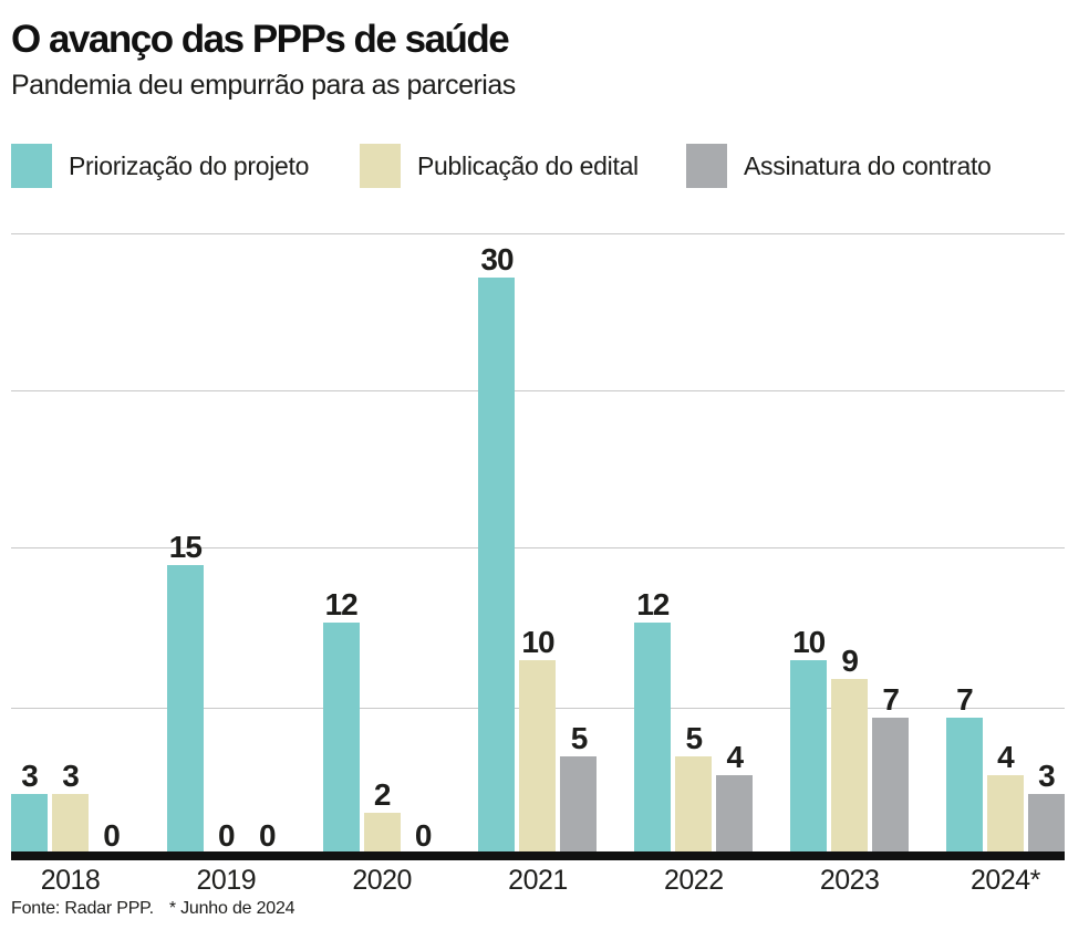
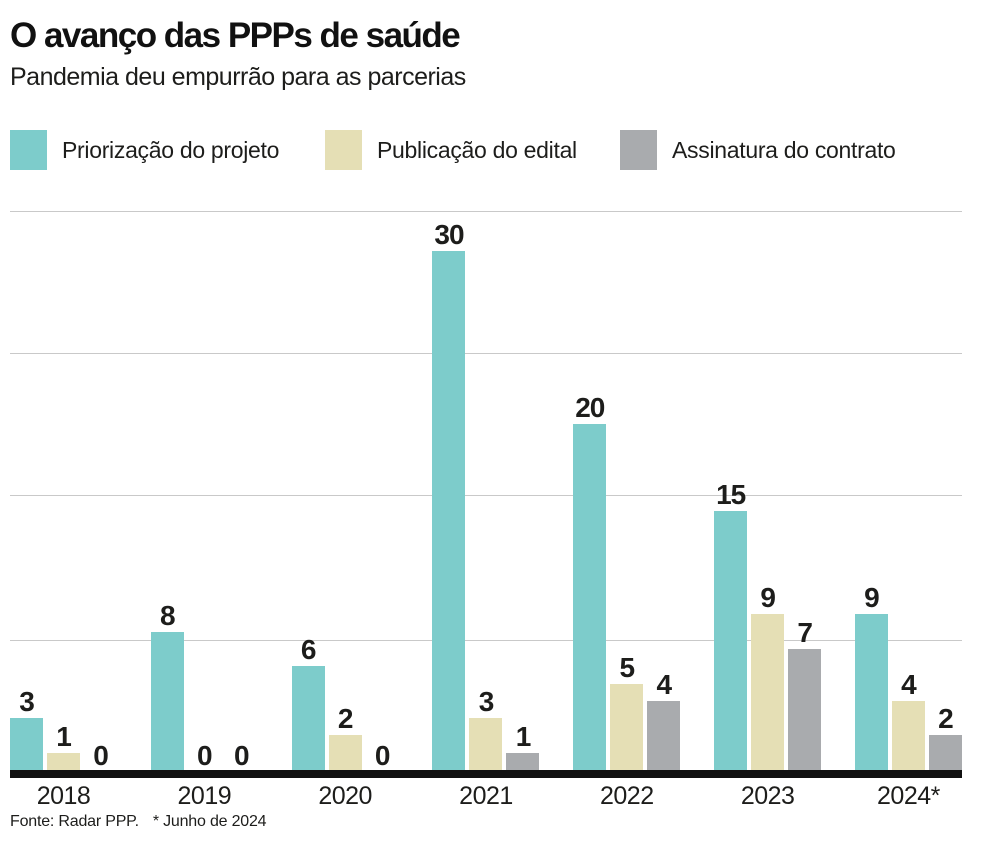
Publicação do edital/2018: 3 -> 1
Priorização do projeto/2019: 15 -> 8
Priorização do projeto/2020: 12 -> 6
Publicação do edital/2021: 10 -> 3
Assinatura do contrato/2021: 5 -> 1
Priorização do projeto/2022: 12 -> 20
Priorização do projeto/2023: 10 -> 15
Priorização do projeto/2024*: 7 -> 9
Assinatura do contrato/2024*: 3 -> 2
